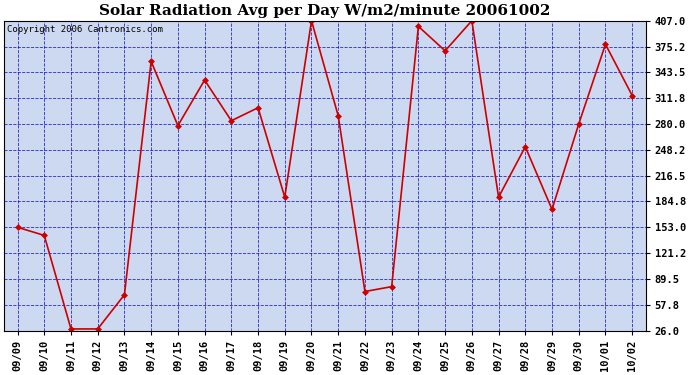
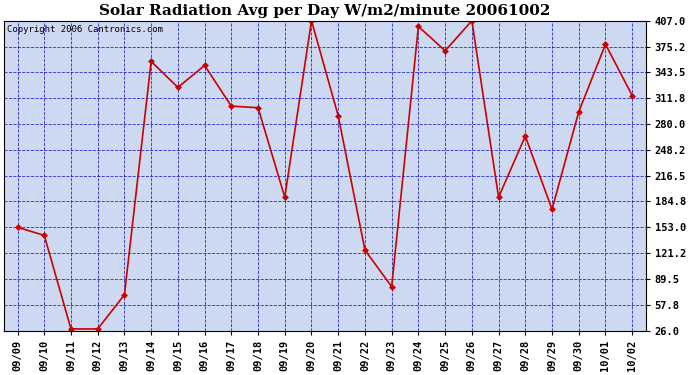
09/15: 278 -> 325
09/16: 334 -> 352
09/17: 284 -> 302
09/22: 74 -> 125
09/28: 252 -> 265
09/30: 280 -> 295
